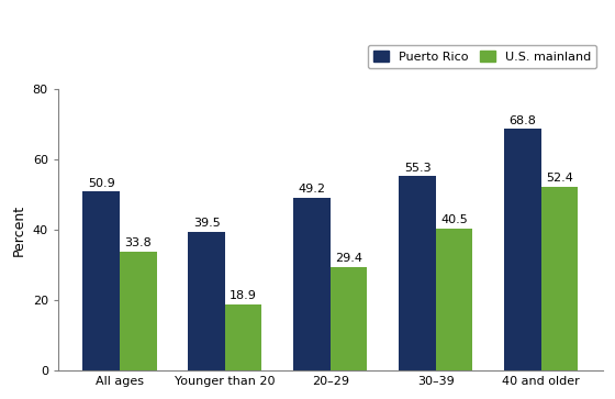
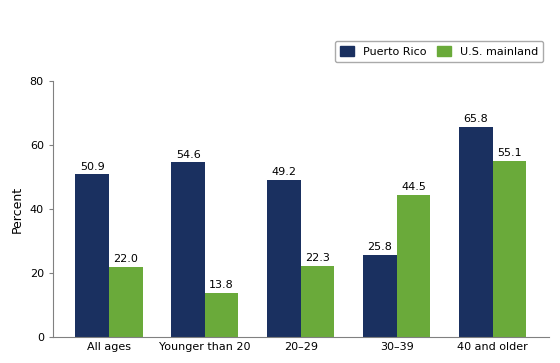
U.S. mainland/All ages: 33.8 -> 22.0
Puerto Rico/Younger than 20: 39.5 -> 54.6
U.S. mainland/Younger than 20: 18.9 -> 13.8
U.S. mainland/20–29: 29.4 -> 22.3
Puerto Rico/30–39: 55.3 -> 25.8
U.S. mainland/30–39: 40.5 -> 44.5
Puerto Rico/40 and older: 68.8 -> 65.8
U.S. mainland/40 and older: 52.4 -> 55.1
